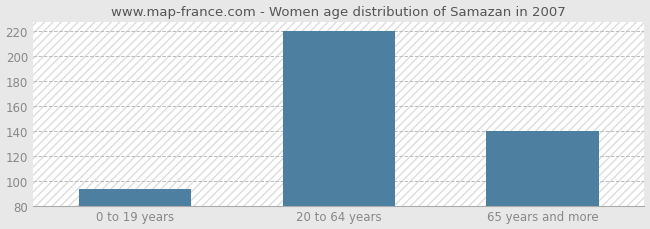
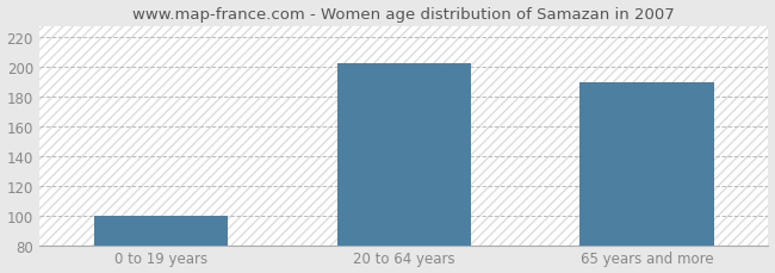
0 to 19 years: 93 -> 100
20 to 64 years: 220 -> 203
65 years and more: 140 -> 190
